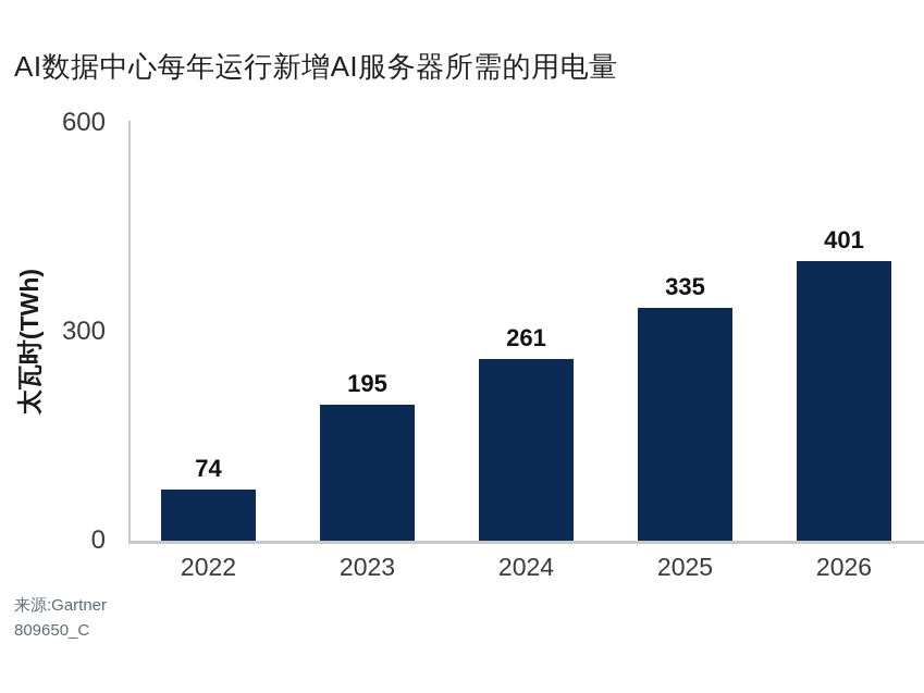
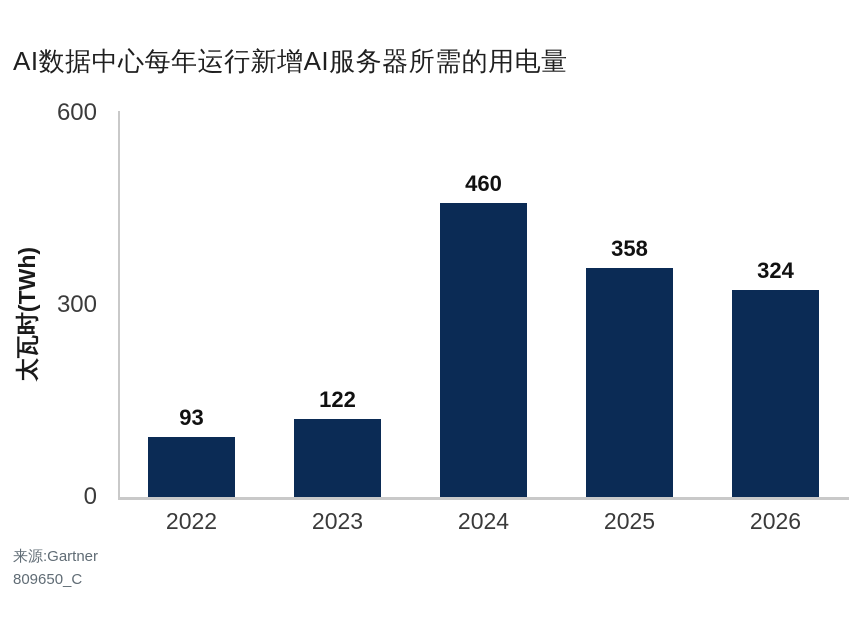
2022: 74 -> 93
2023: 195 -> 122
2024: 261 -> 460
2025: 335 -> 358
2026: 401 -> 324
